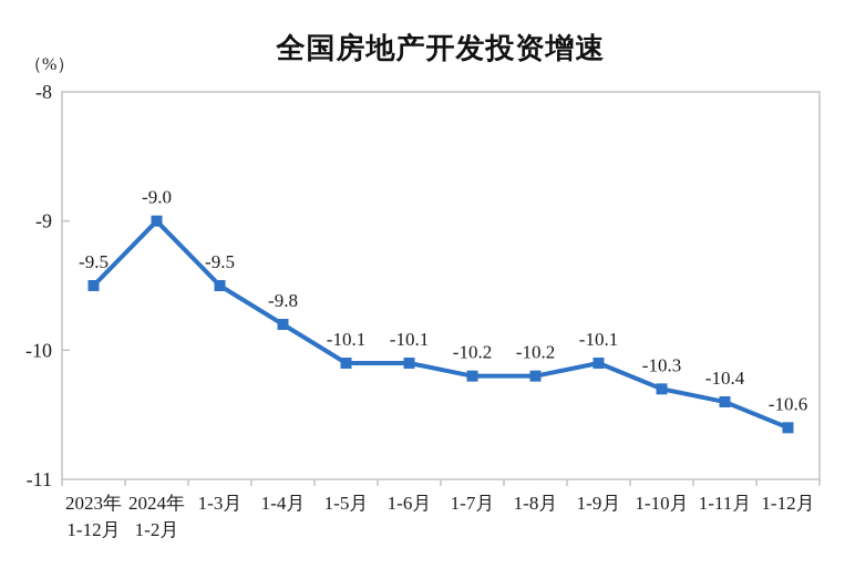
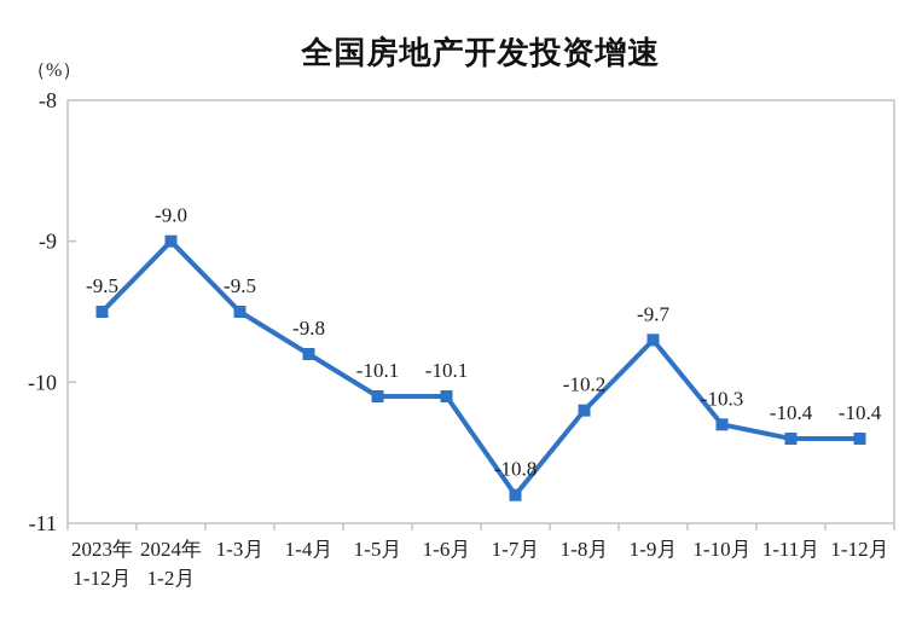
1-7月: -10.2 -> -10.8
1-9月: -10.1 -> -9.7
1-12月: -10.6 -> -10.4
